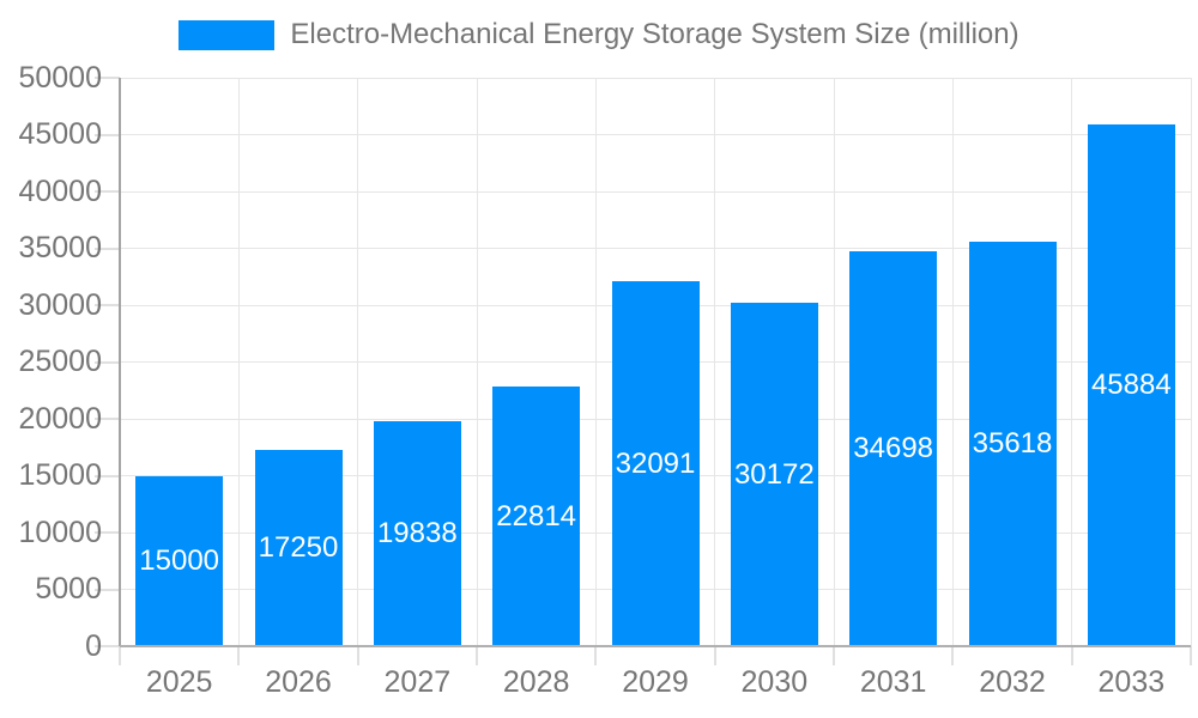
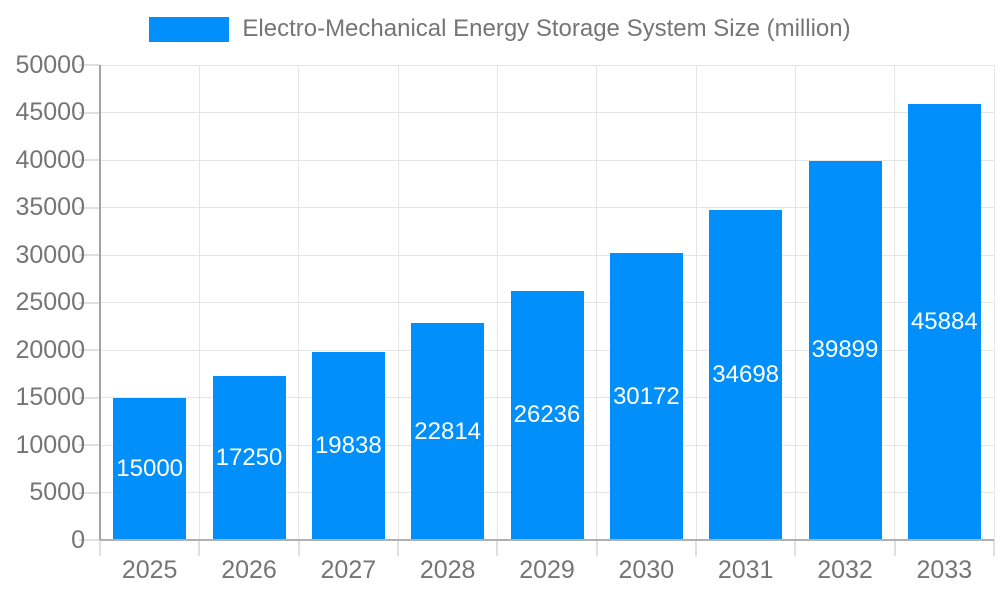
2029: 32091 -> 26236
2032: 35618 -> 39899
